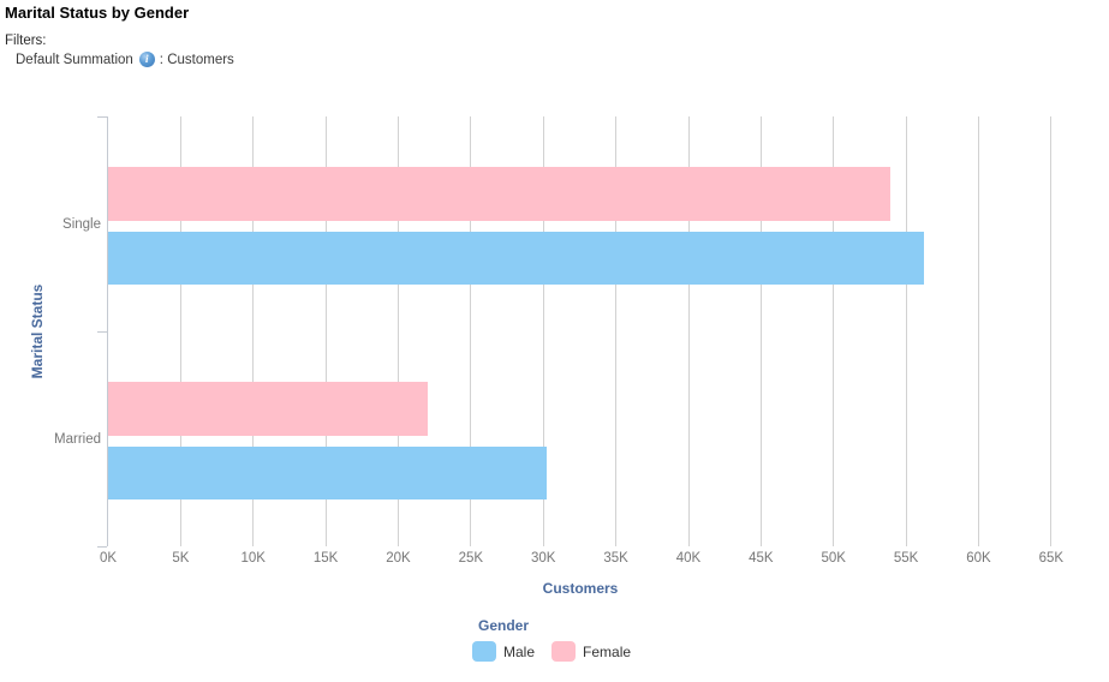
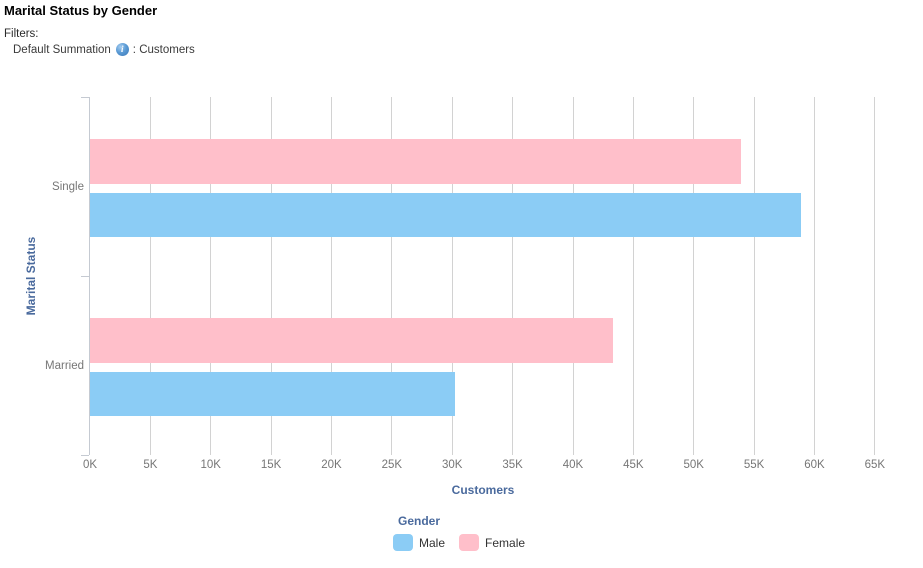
Male/Single: 56.2K -> 58.9K
Female/Married: 22.0K -> 43.3K
